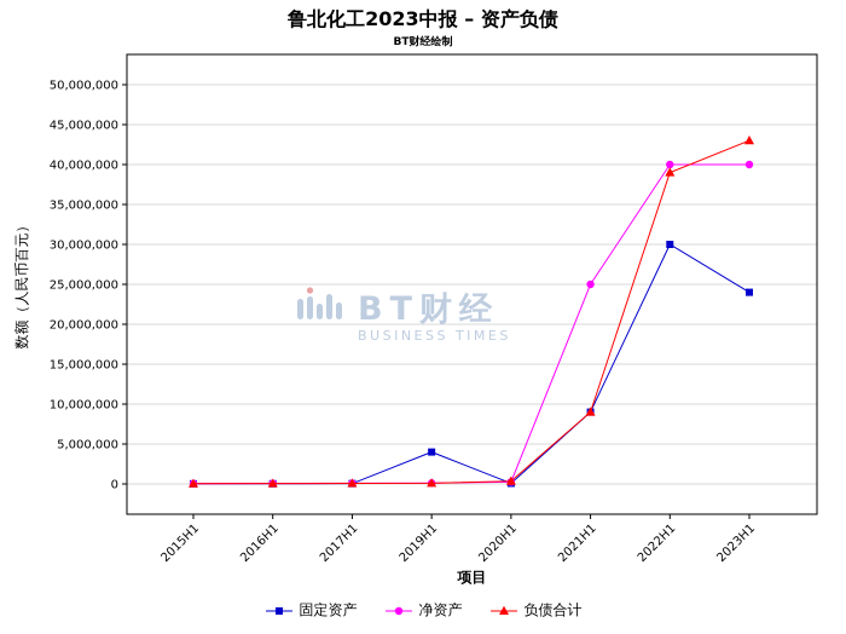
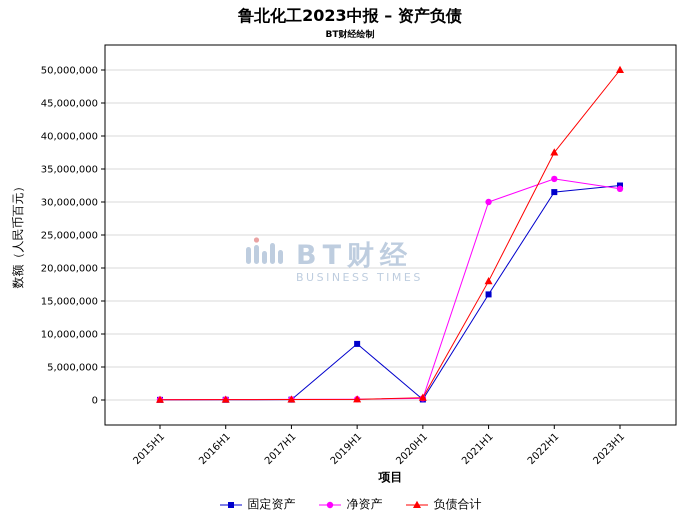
固定资产/2019H1: 4000000 -> 8000000
固定资产/2021H1: 9000000 -> 16000000
净资产/2021H1: 25000000 -> 30000000
负债合计/2021H1: 9000000 -> 18000000
固定资产/2022H1: 30000000 -> 32000000
净资产/2022H1: 40000000 -> 34000000
负债合计/2022H1: 39000000 -> 38000000
固定资产/2023H1: 24000000 -> 32000000
净资产/2023H1: 40000000 -> 32000000
负债合计/2023H1: 43000000 -> 50000000
